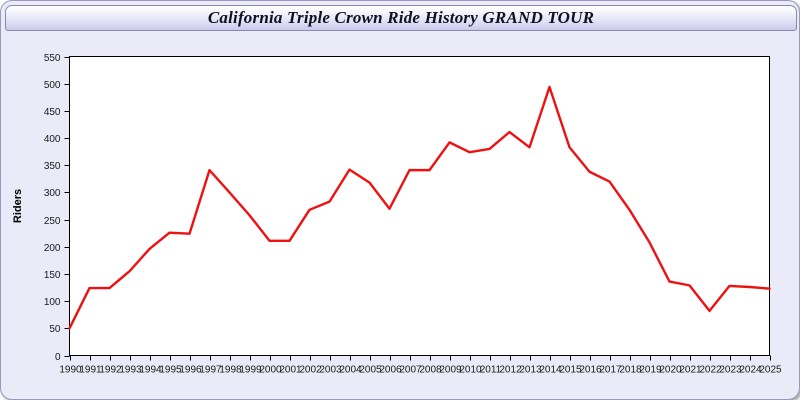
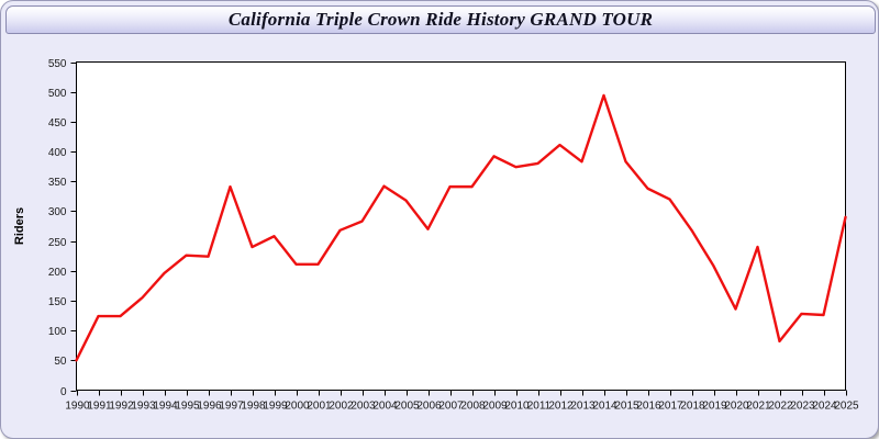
1998: 300 -> 240
2021: 130 -> 240
2025: 120 -> 290
